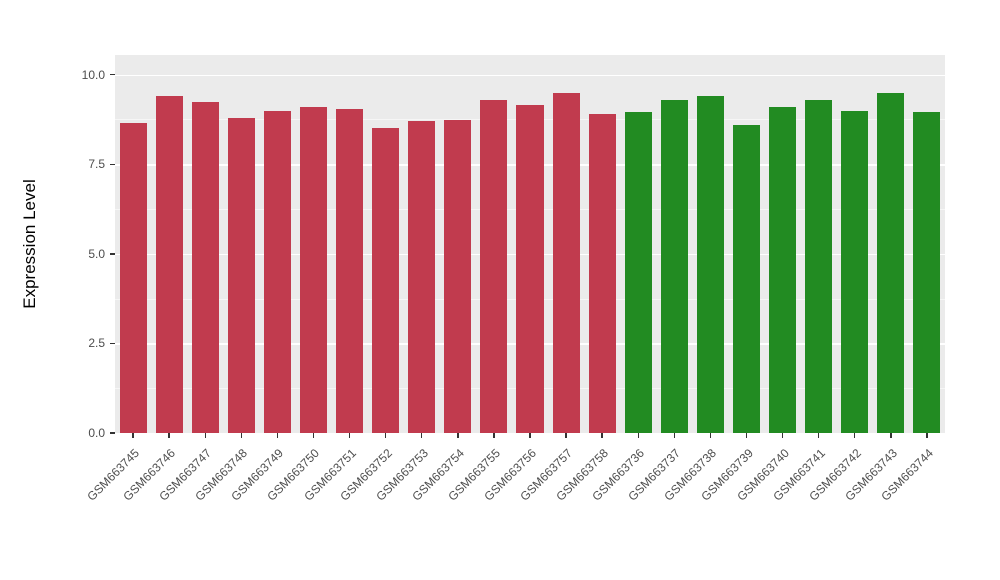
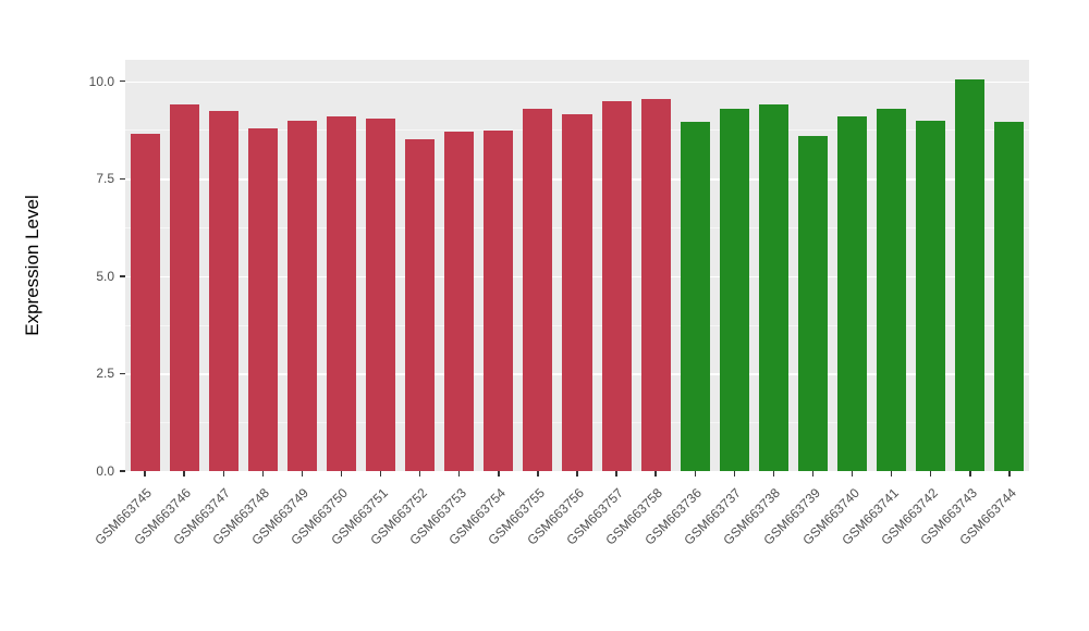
GSM663758: 8.9 -> 9.6
GSM663743: 9.5 -> 10.1
